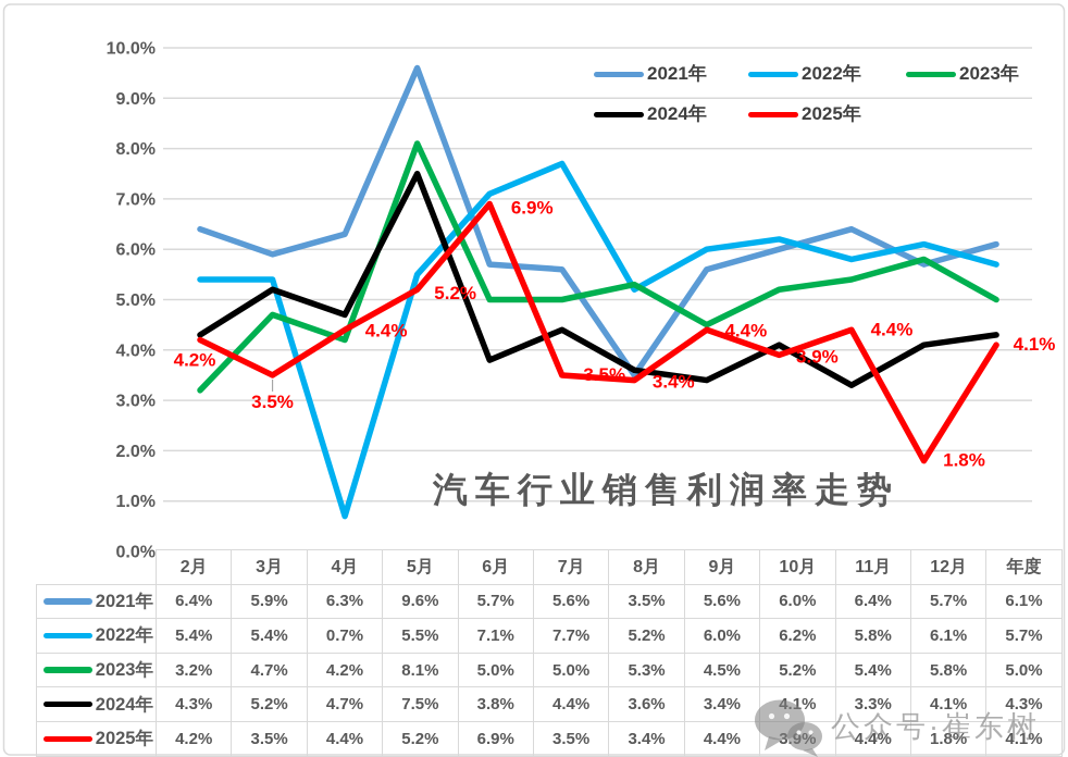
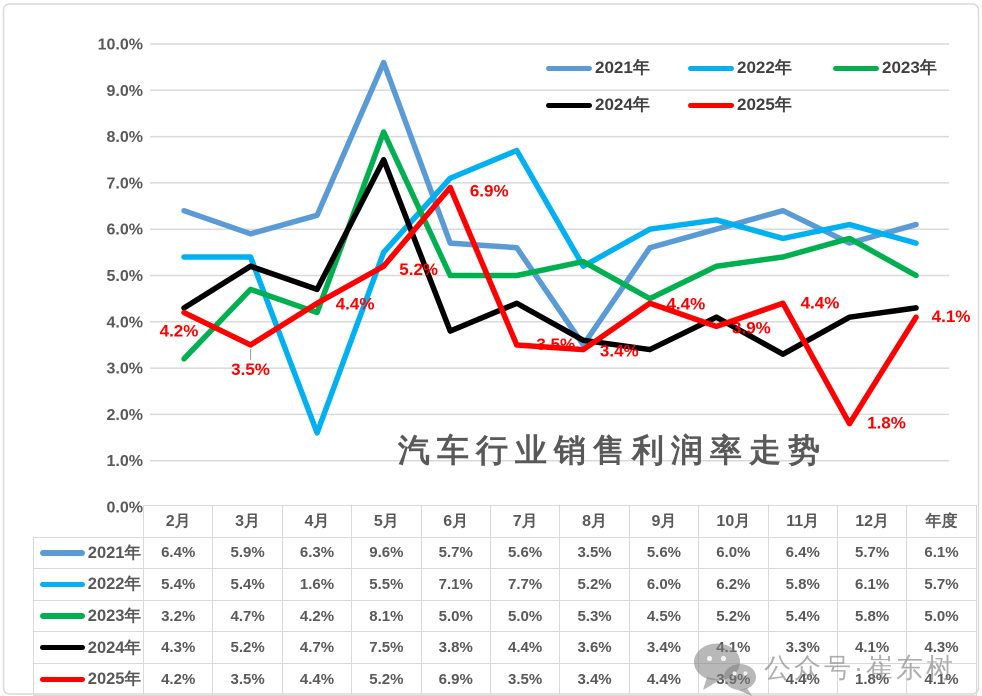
2022年/4月: 0.7% -> 1.6%
